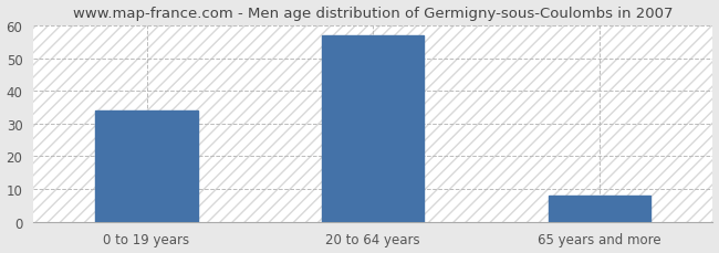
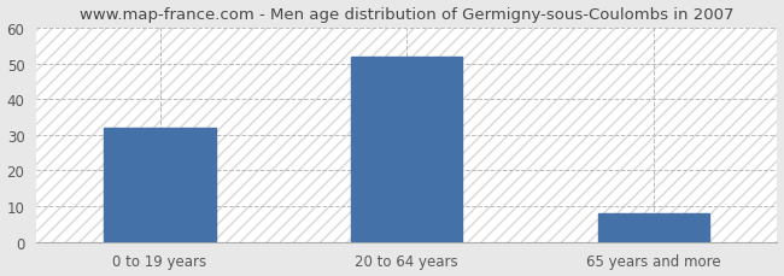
0 to 19 years: 34 -> 32
20 to 64 years: 57 -> 52
